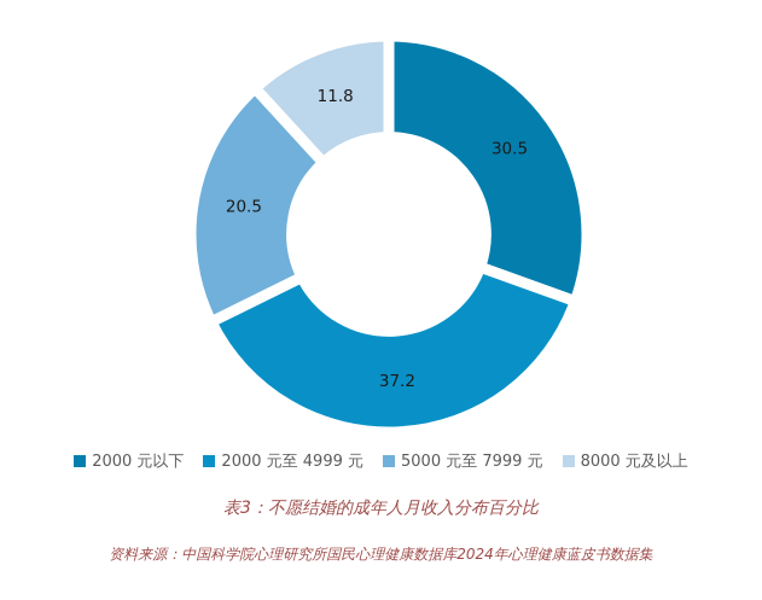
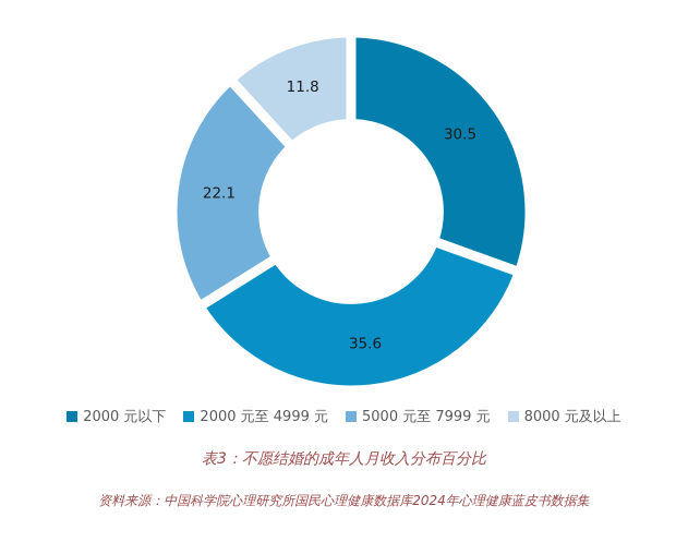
2000 元至 4999 元: 37.2 -> 35.6
5000 元至 7999 元: 20.5 -> 22.1
